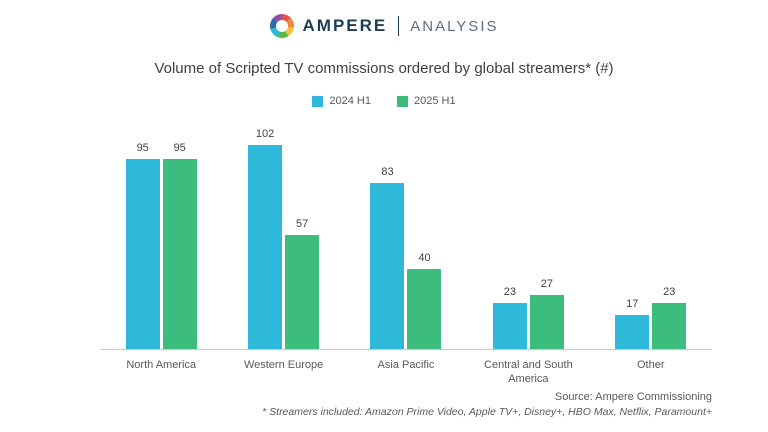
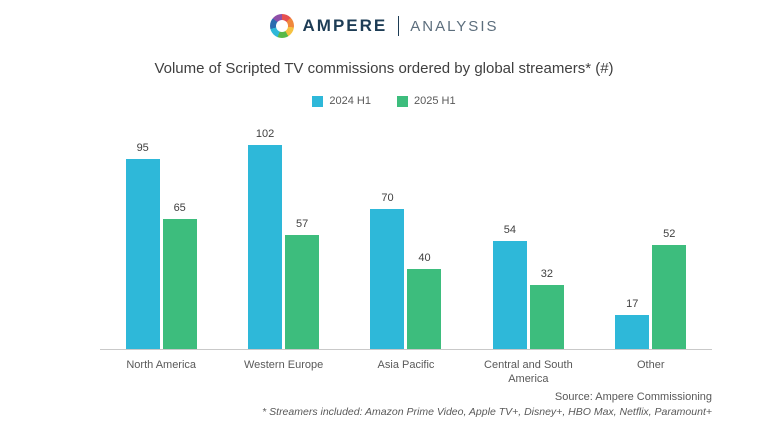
2025 H1/North America: 95 -> 65
2024 H1/Asia Pacific: 83 -> 70
2024 H1/Central and South America: 23 -> 54
2025 H1/Central and South America: 27 -> 32
2025 H1/Other: 23 -> 52
